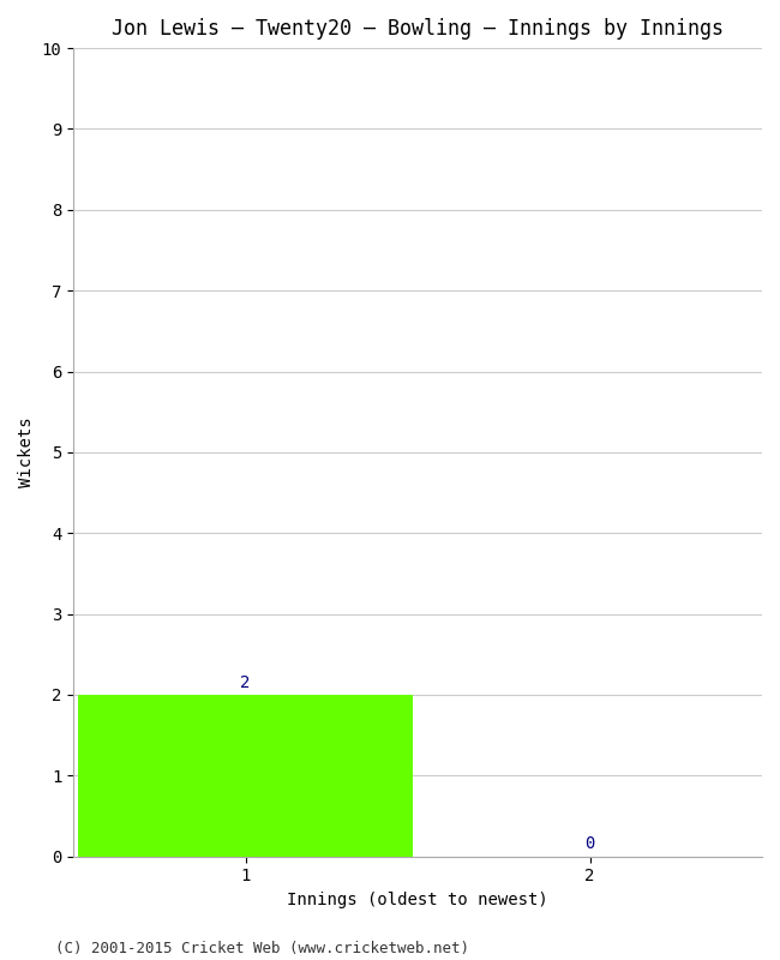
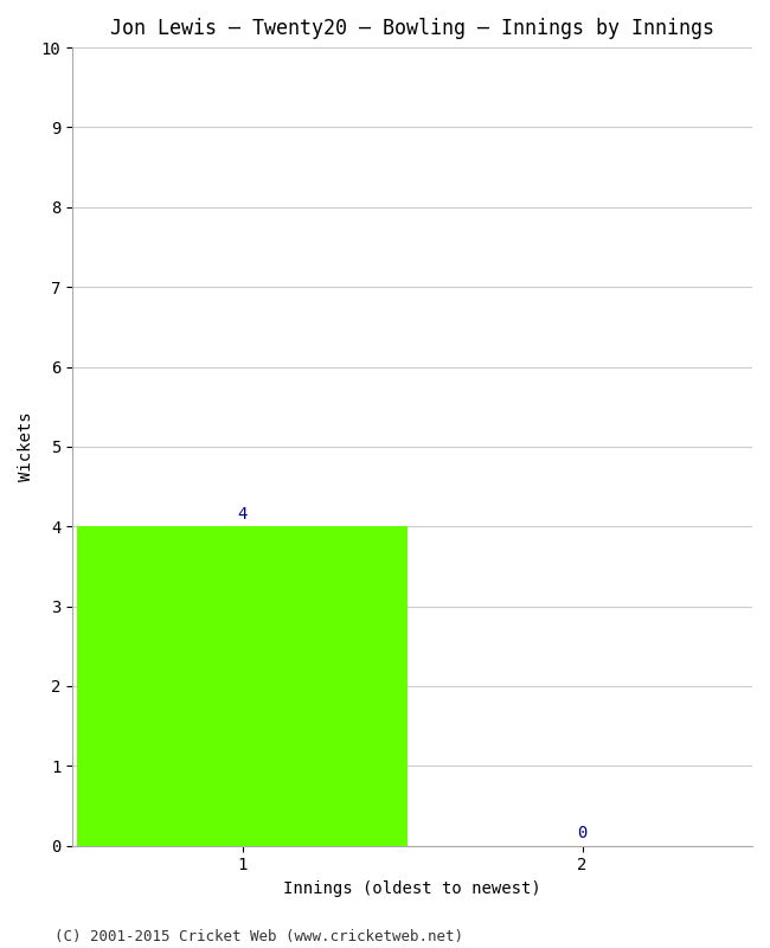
1: 2 -> 4
